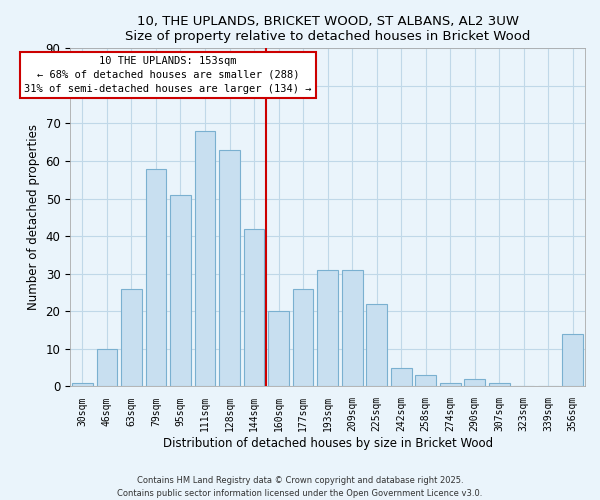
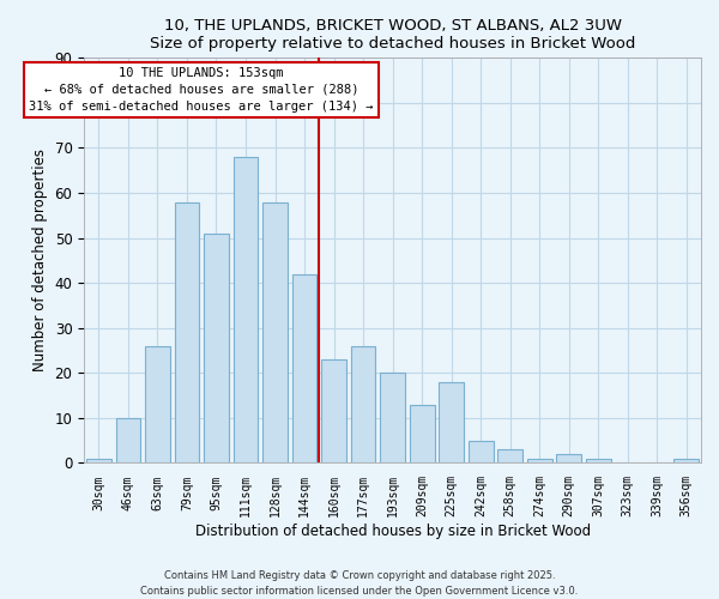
128sqm: 63 -> 58
160sqm: 20 -> 23
193sqm: 31 -> 20
209sqm: 31 -> 13
225sqm: 22 -> 18
356sqm: 14 -> 1
